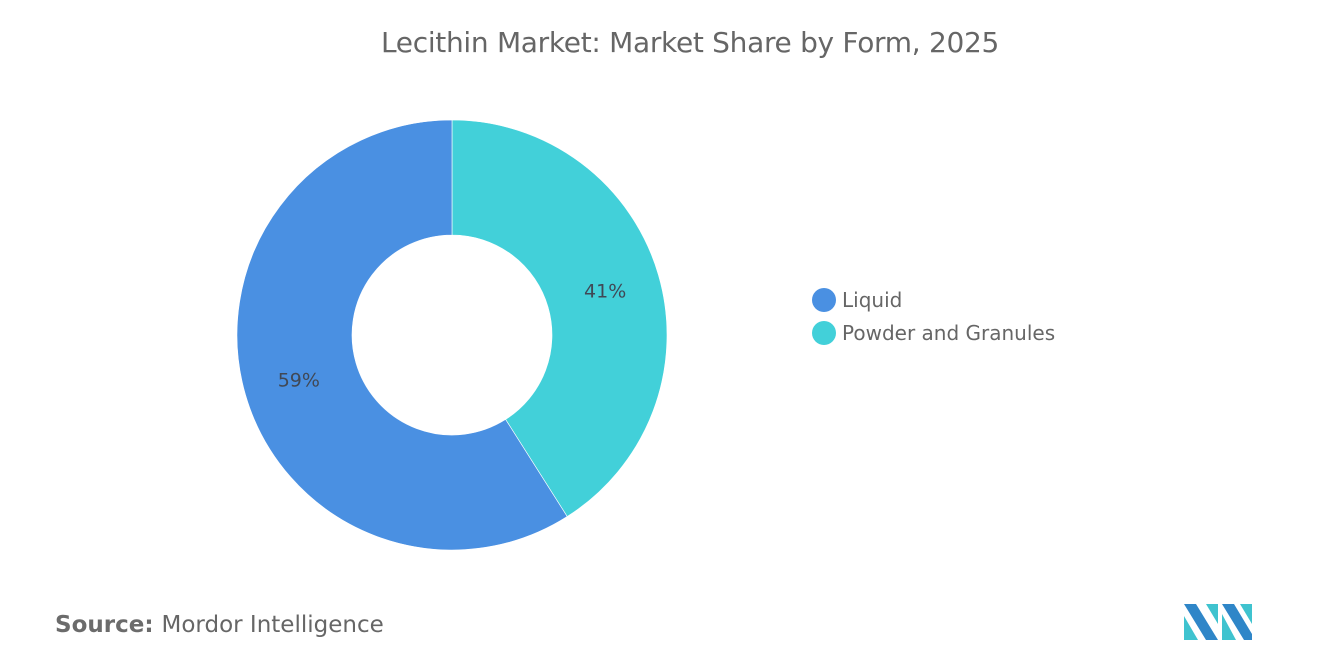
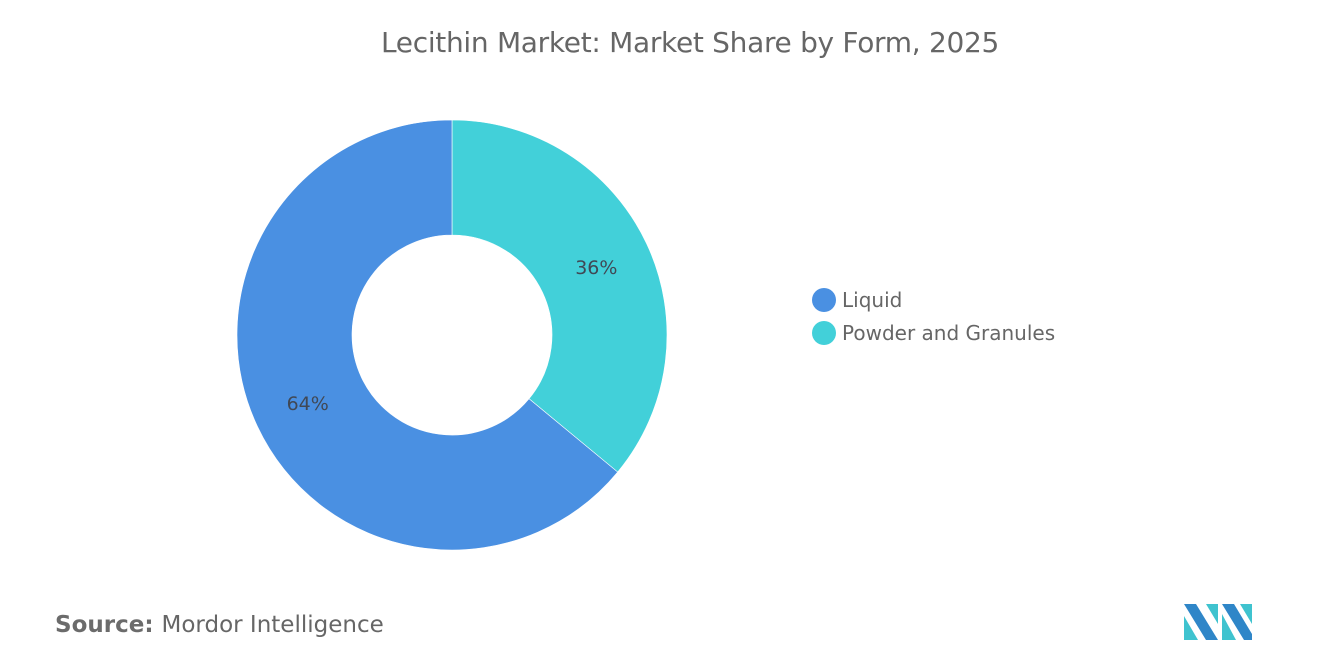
Liquid: 59% -> 64%
Powder and Granules: 41% -> 36%
